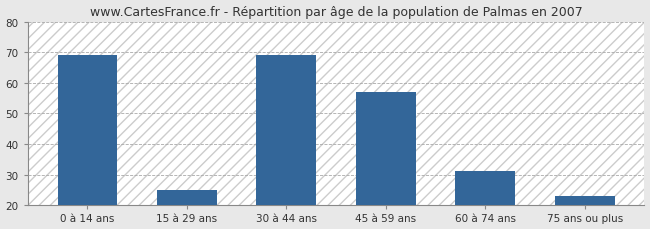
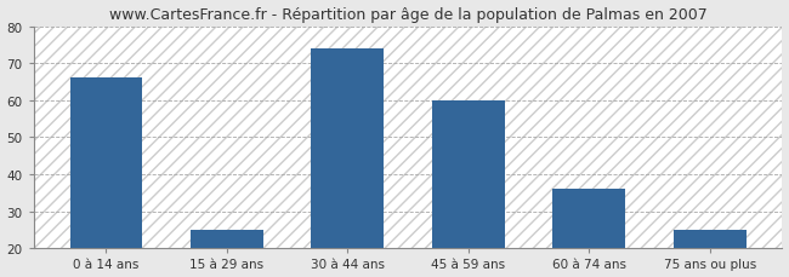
0 à 14 ans: 69 -> 66
30 à 44 ans: 69 -> 74
45 à 59 ans: 57 -> 60
60 à 74 ans: 31 -> 36
75 ans ou plus: 23 -> 25
